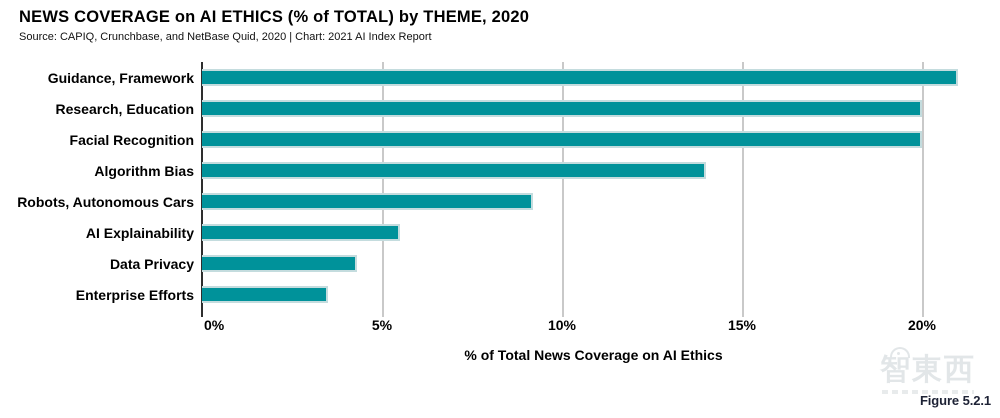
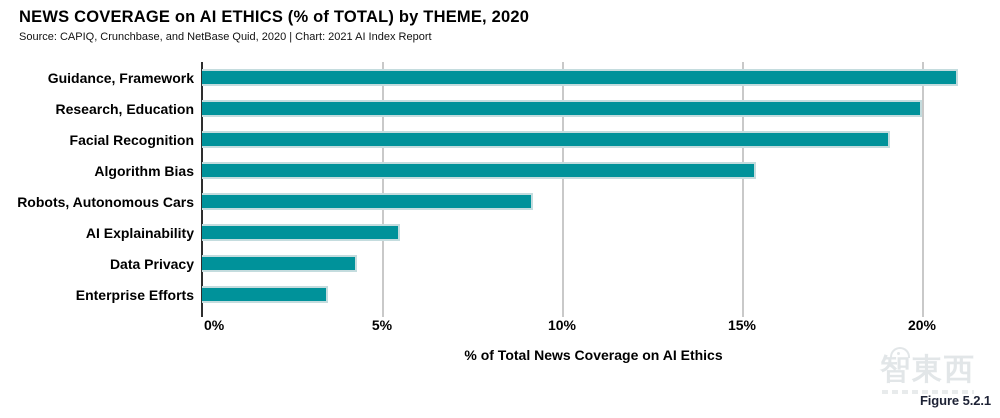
Facial Recognition: 20.0% -> 19.1%
Algorithm Bias: 14.0% -> 15.4%
